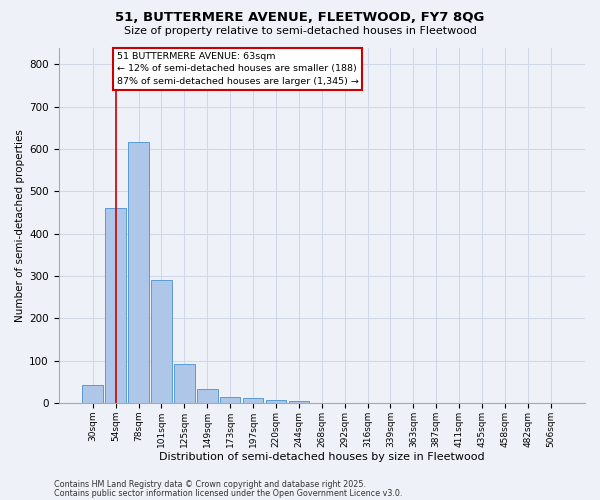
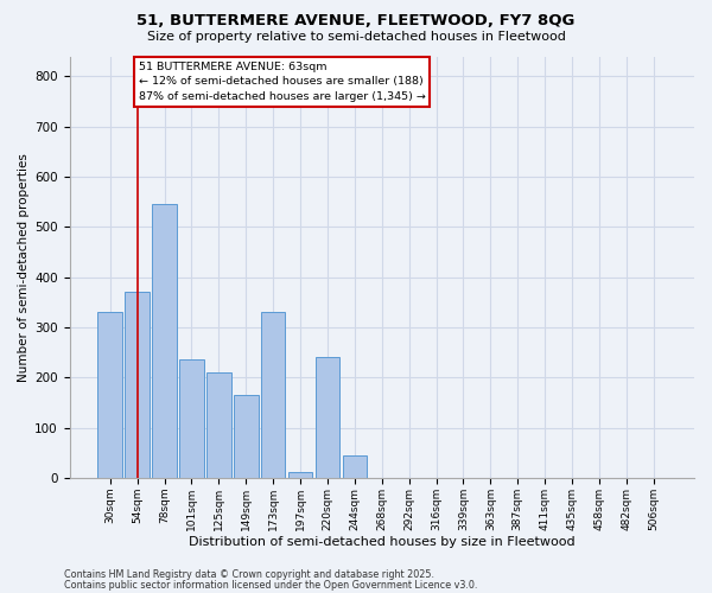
30sqm: 42 -> 330
54sqm: 460 -> 370
78sqm: 617 -> 545
101sqm: 290 -> 235
125sqm: 93 -> 210
149sqm: 33 -> 165
173sqm: 15 -> 330
220sqm: 7 -> 240
244sqm: 5 -> 45
